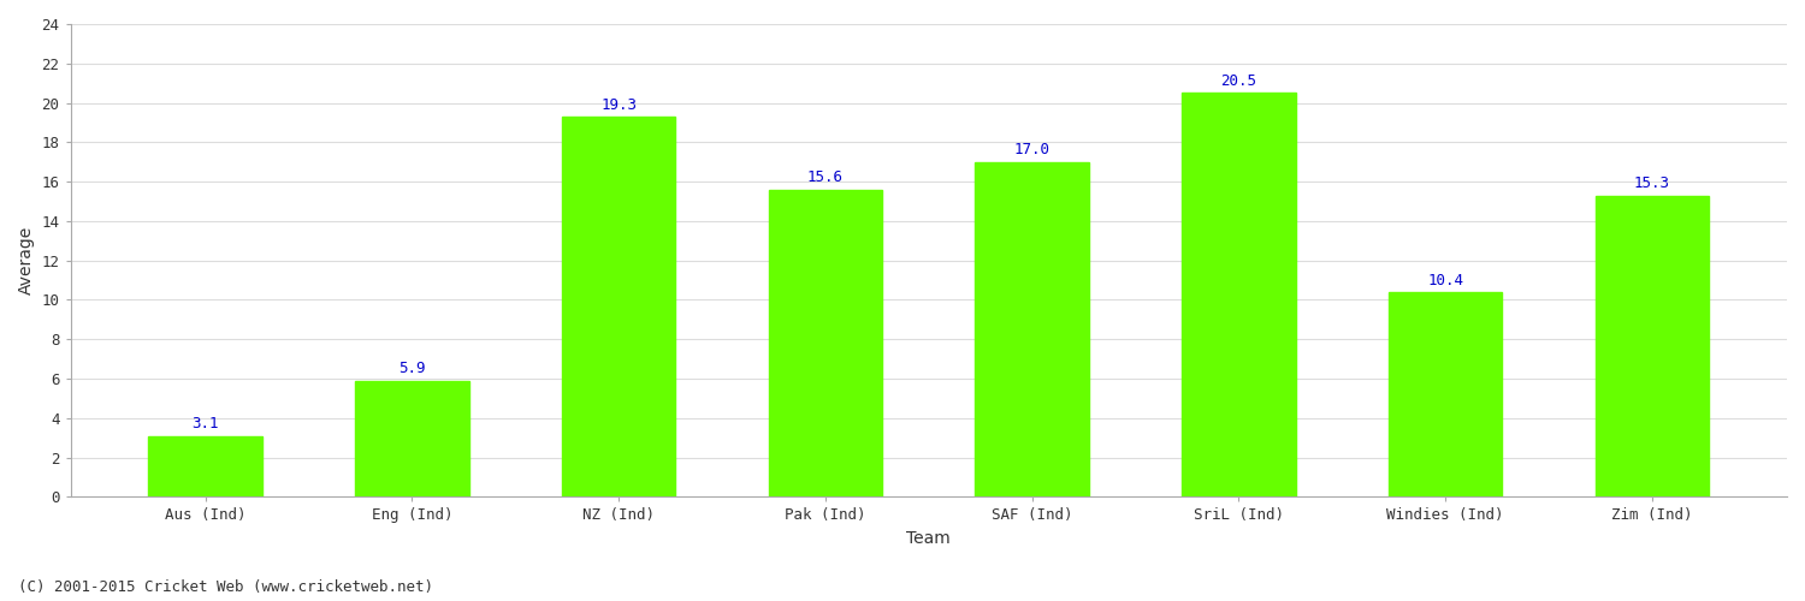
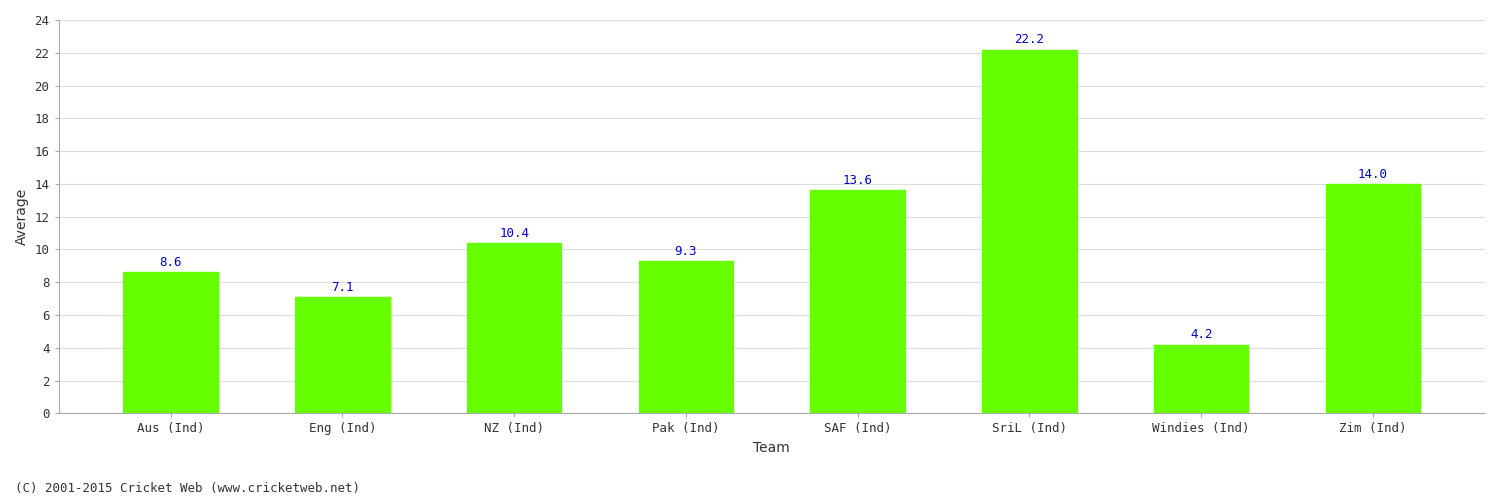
Aus (Ind): 3.1 -> 8.6
Eng (Ind): 5.9 -> 7.1
NZ (Ind): 19.3 -> 10.4
Pak (Ind): 15.6 -> 9.3
SAF (Ind): 17.0 -> 13.6
SriL (Ind): 20.5 -> 22.2
Windies (Ind): 10.4 -> 4.2
Zim (Ind): 15.3 -> 14.0
